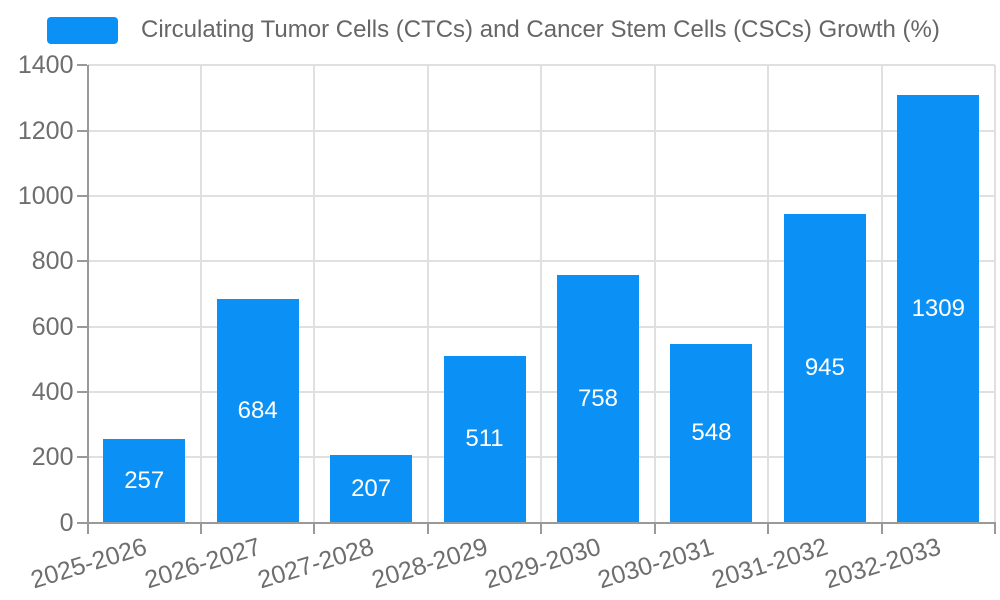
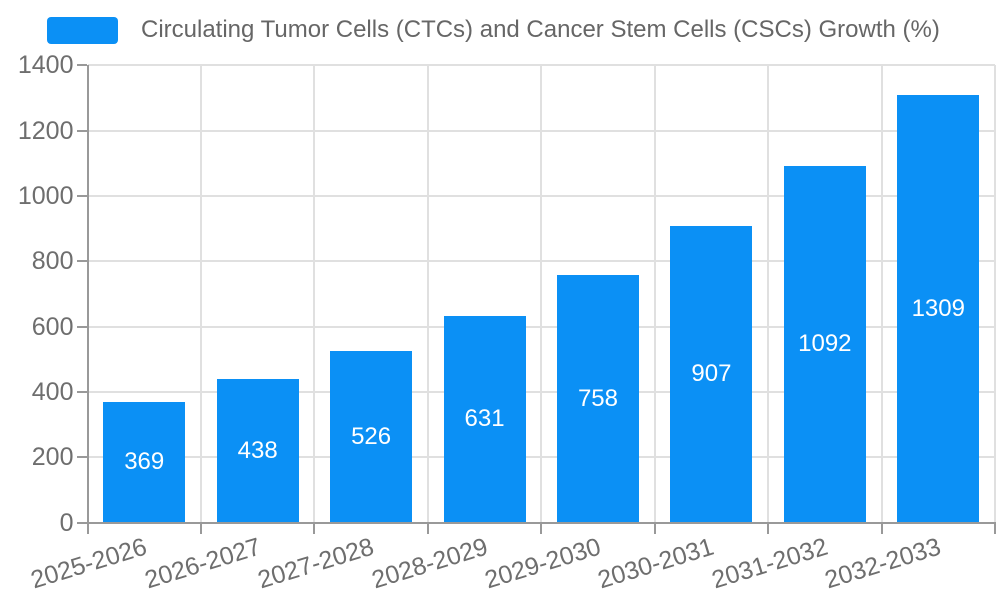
2025-2026: 257 -> 369
2026-2027: 684 -> 438
2027-2028: 207 -> 526
2028-2029: 511 -> 631
2030-2031: 548 -> 907
2031-2032: 945 -> 1092
